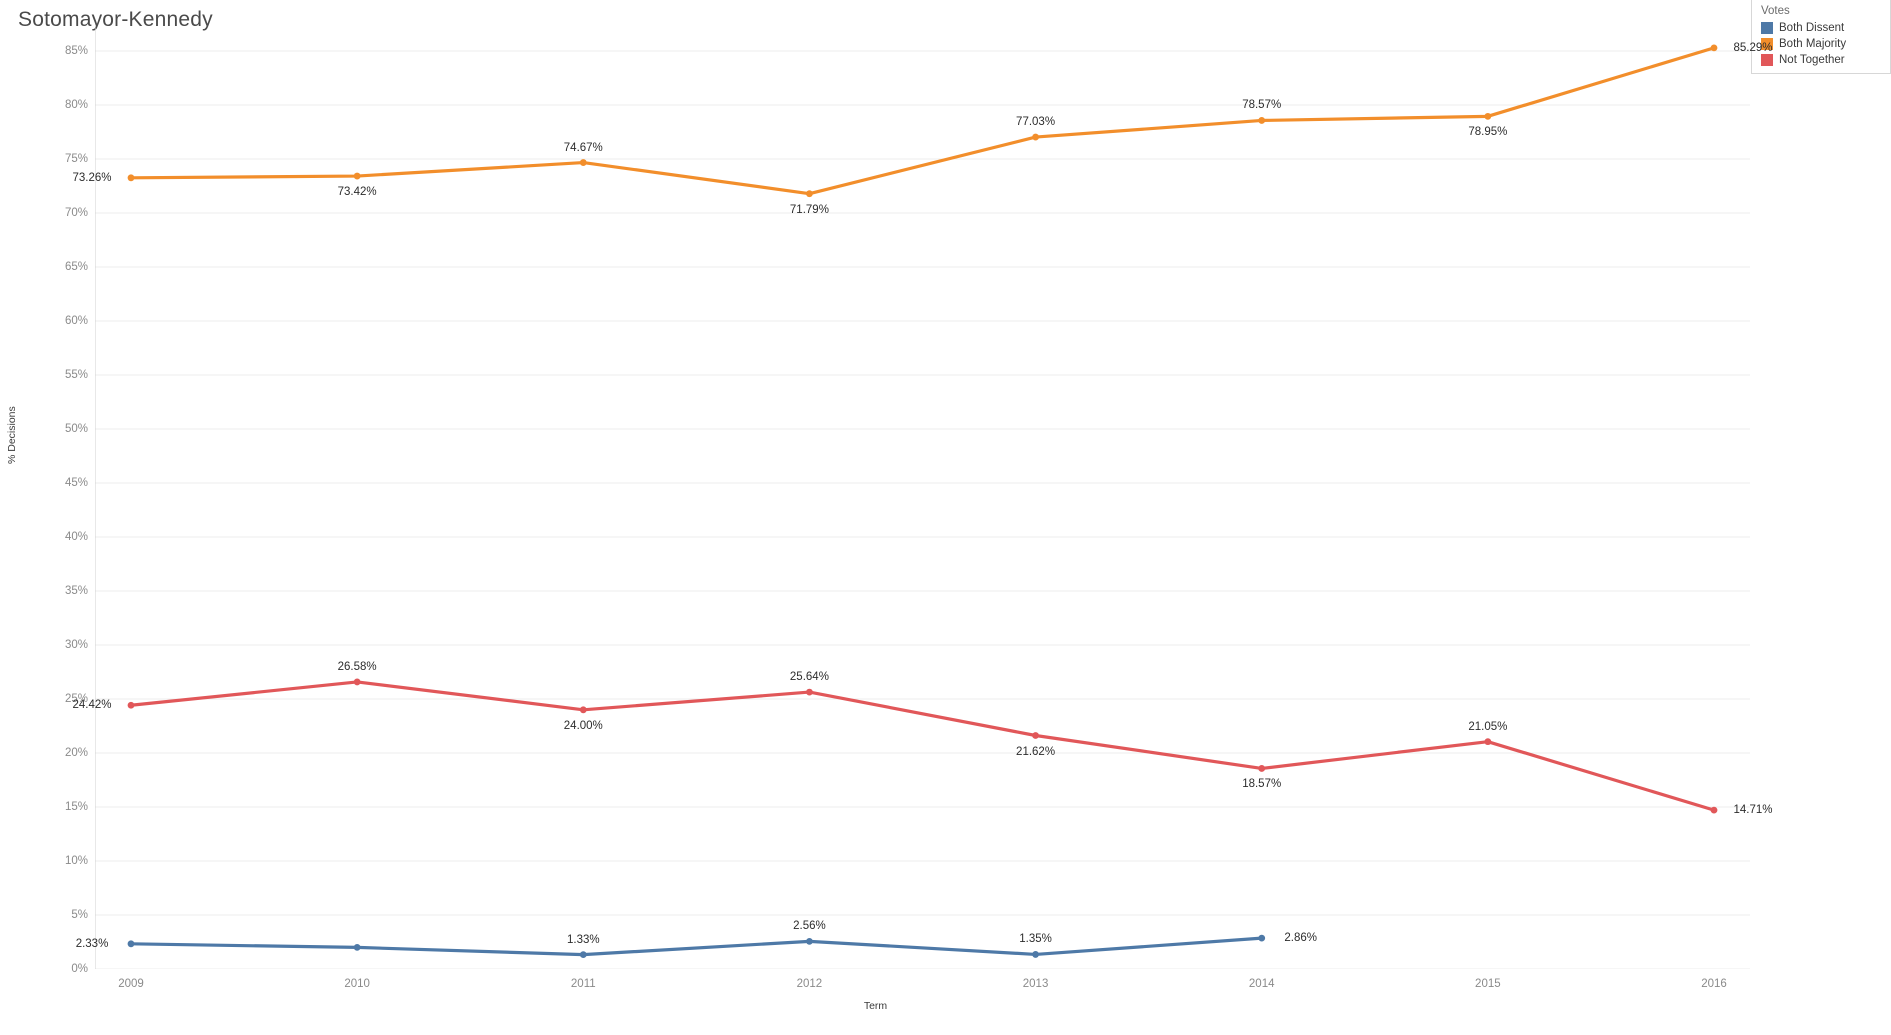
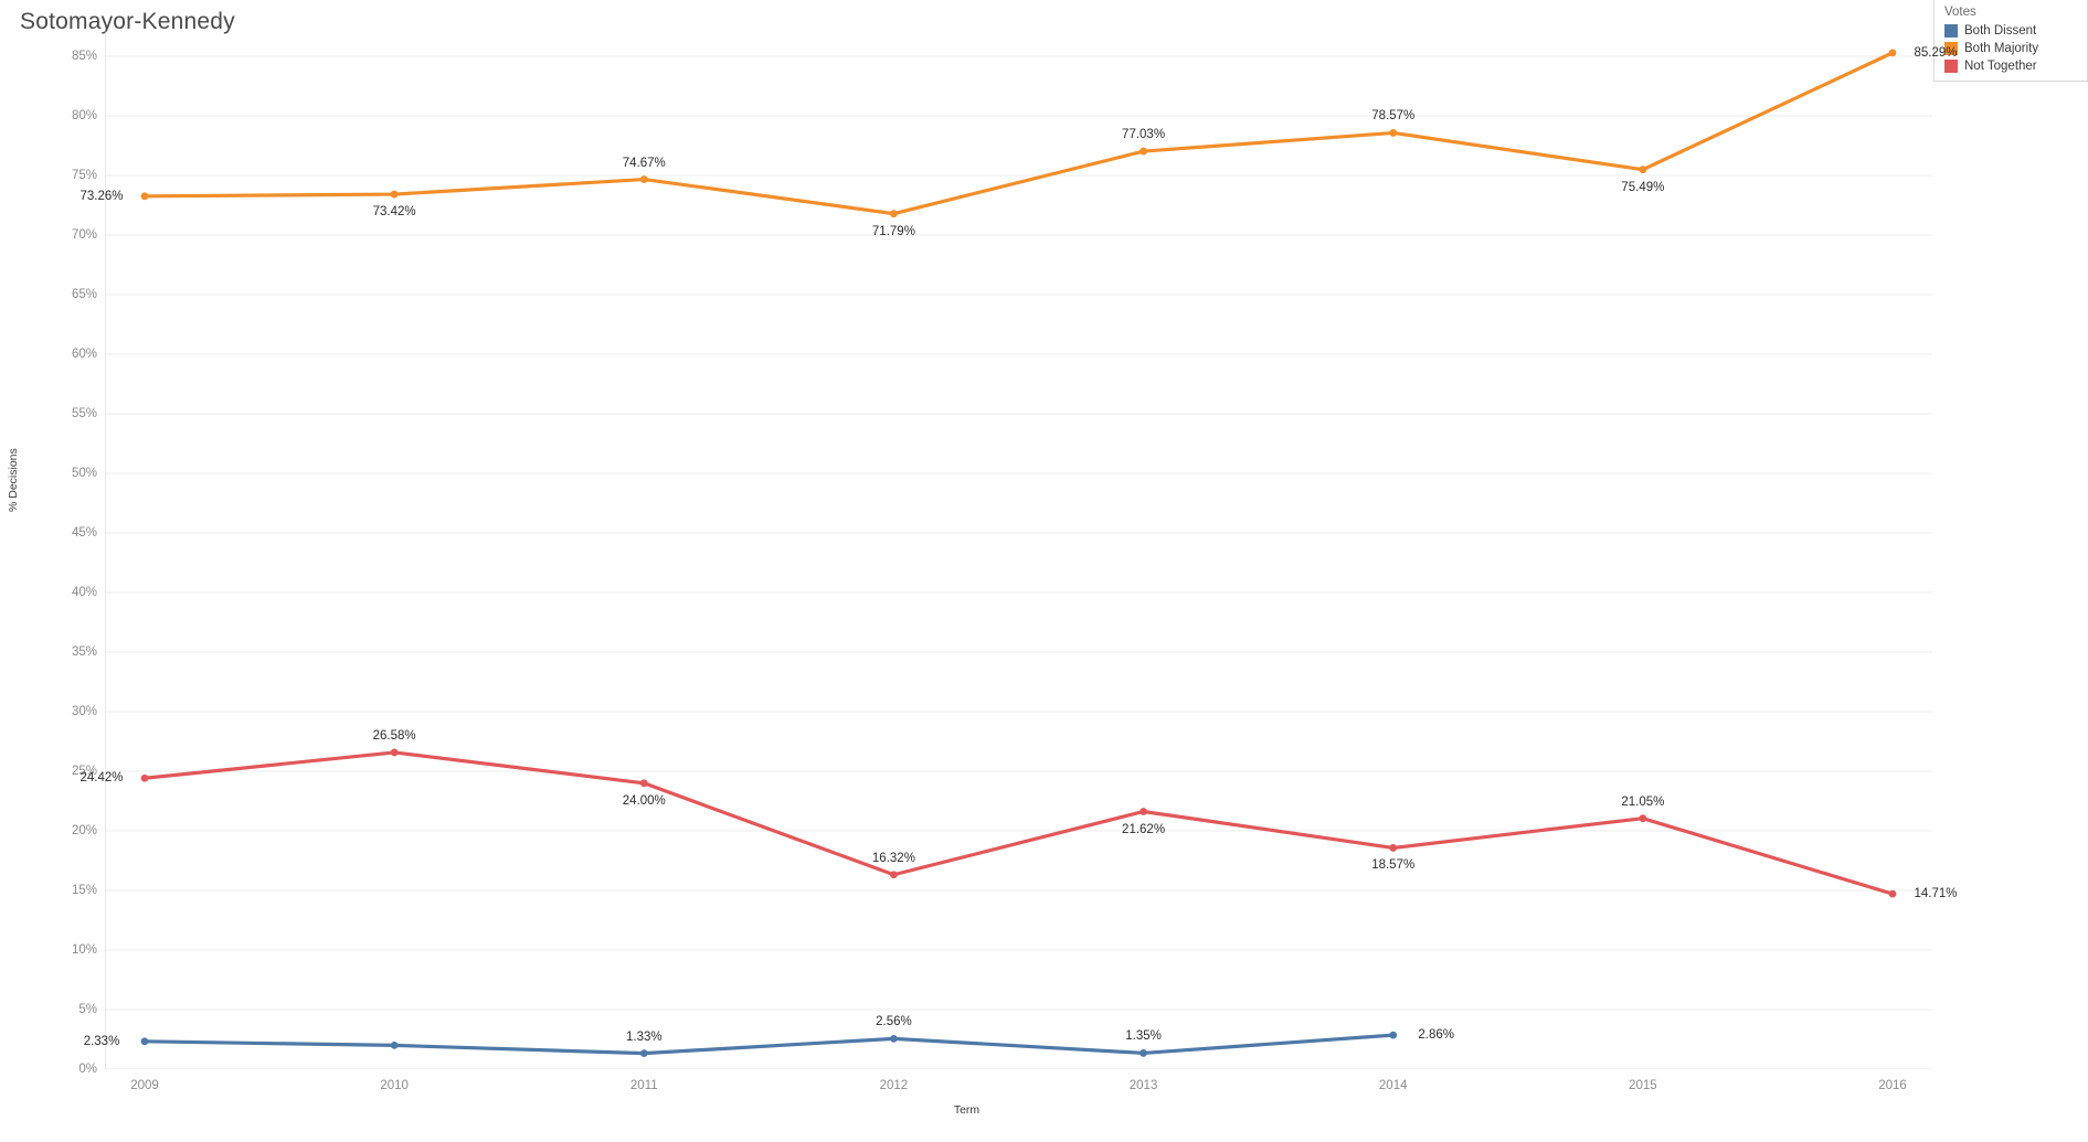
Not Together/2012: 25.64% -> 16.32%
Both Majority/2015: 78.95% -> 75.49%
